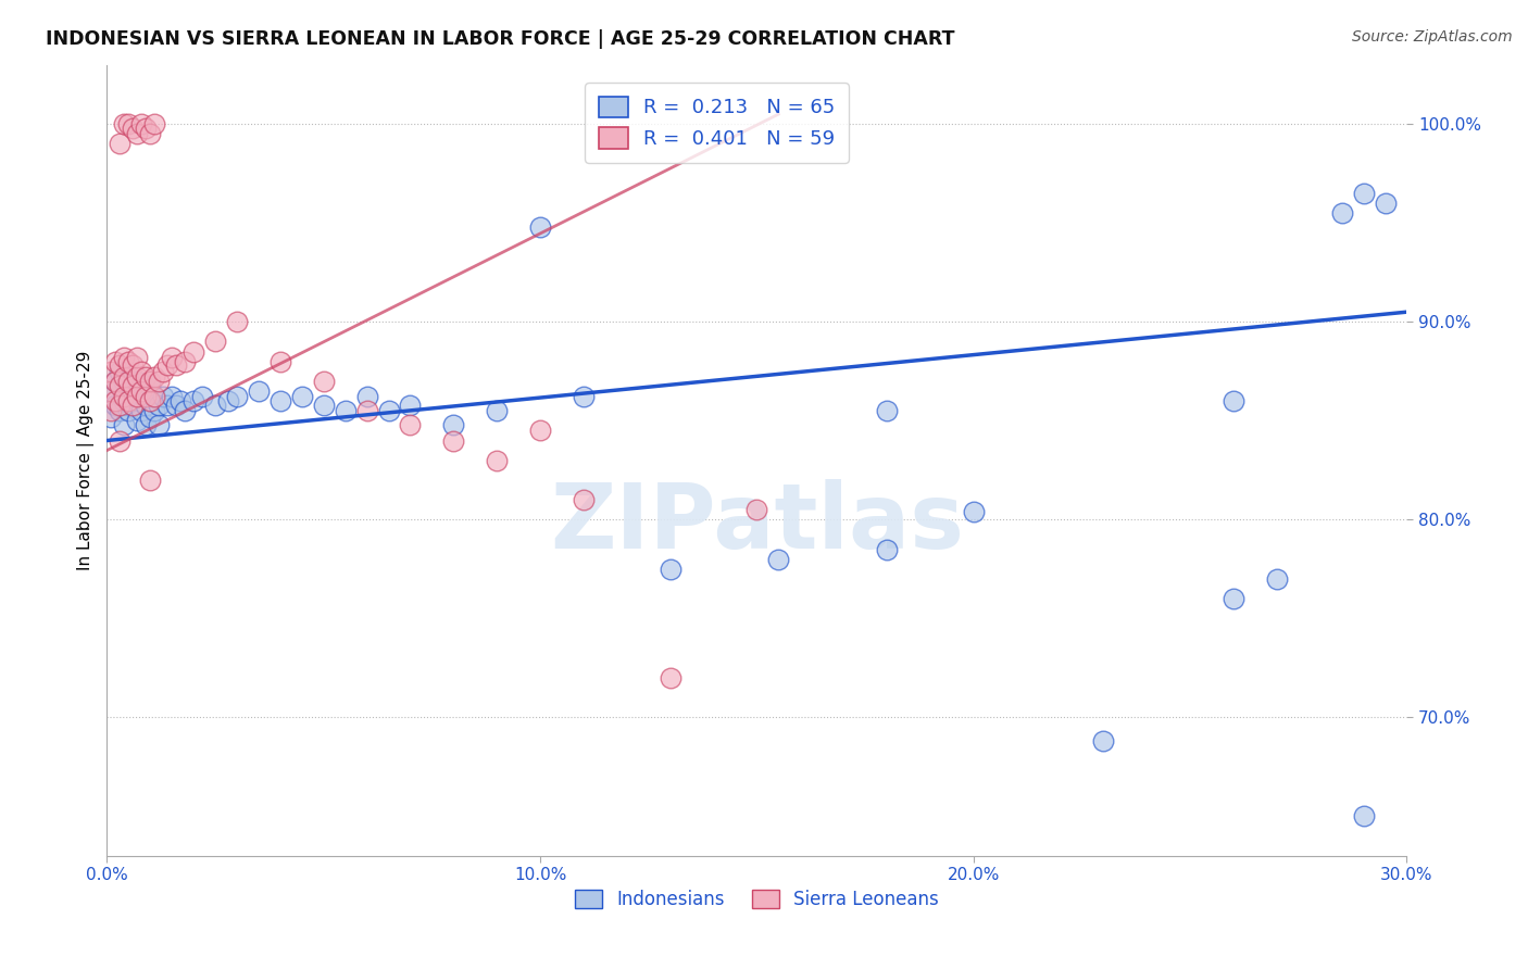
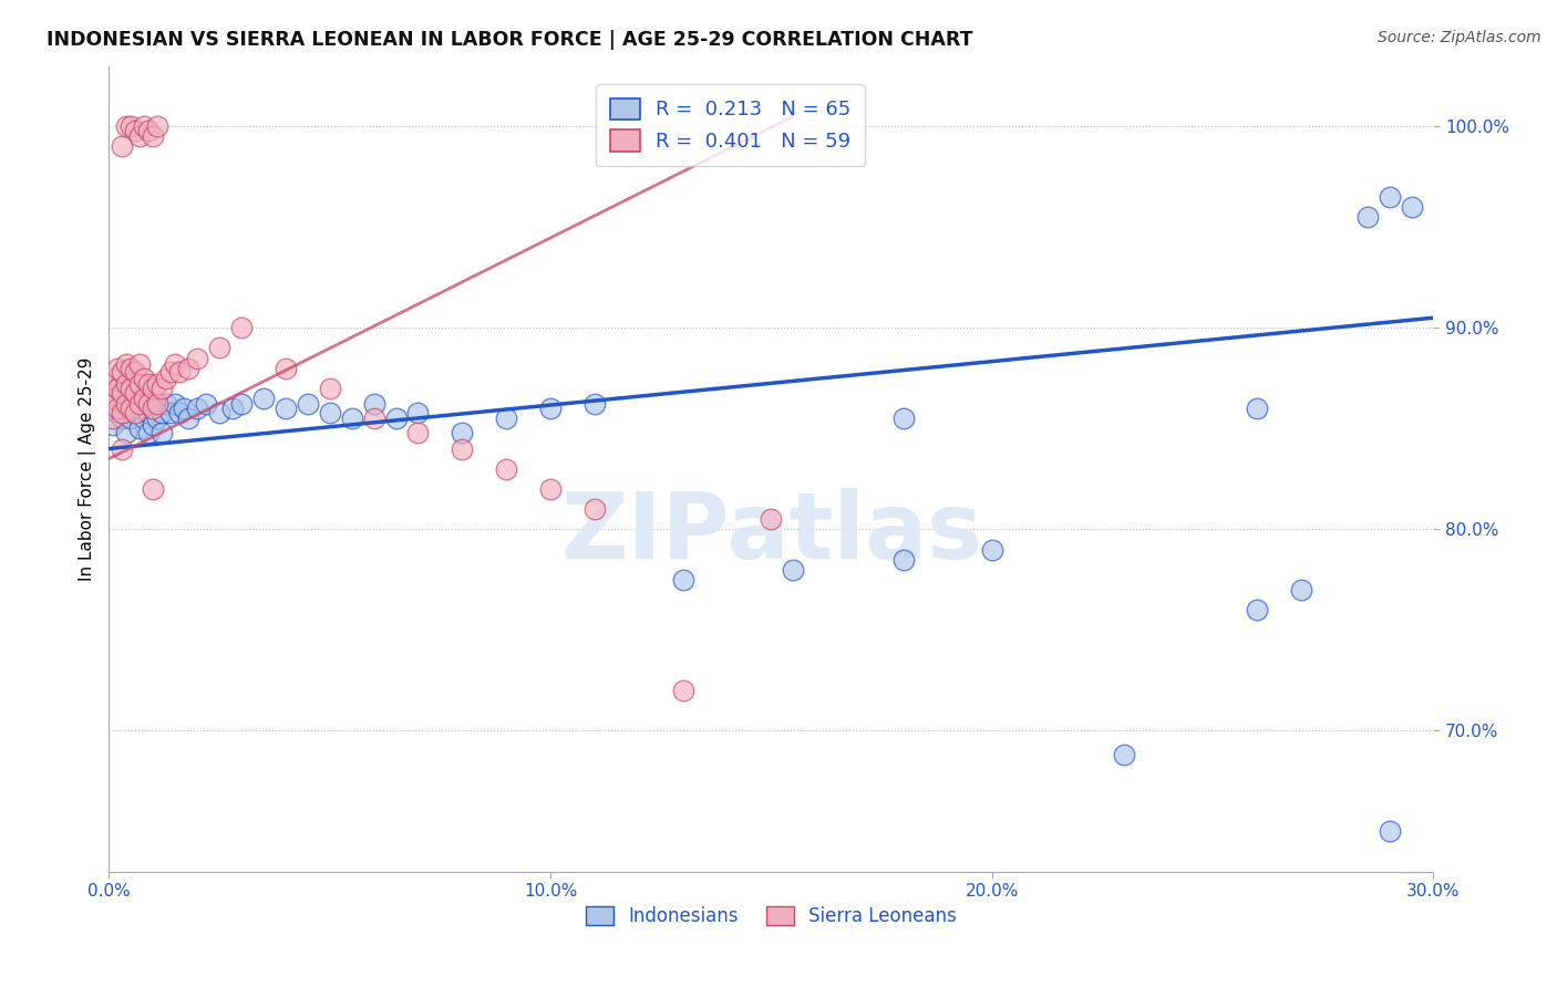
Indonesians/10.0%: 94.8% -> 86.0%
Sierra Leoneans/10.0%: 84.5% -> 82.0%
Indonesians/20.0%: 80.4% -> 79.0%
